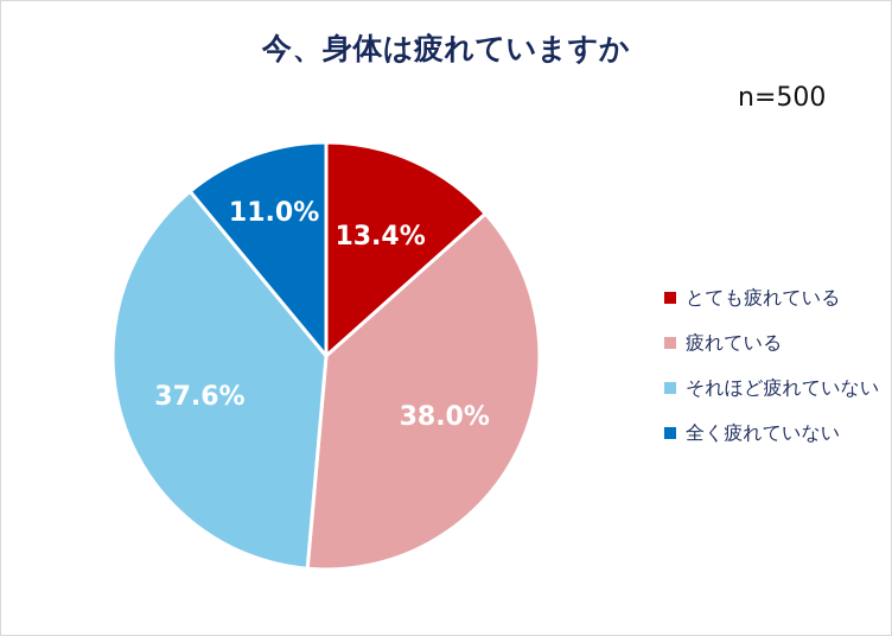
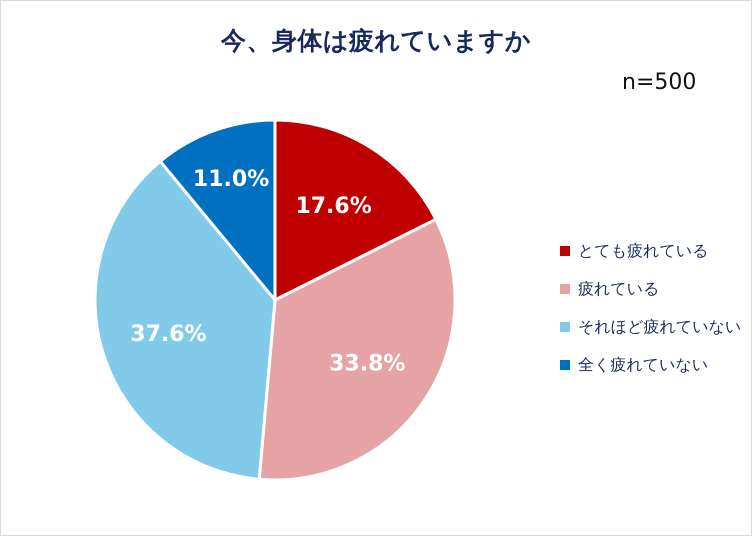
とても疲れている: 13.4% -> 17.6%
疲れている: 38.0% -> 33.8%
